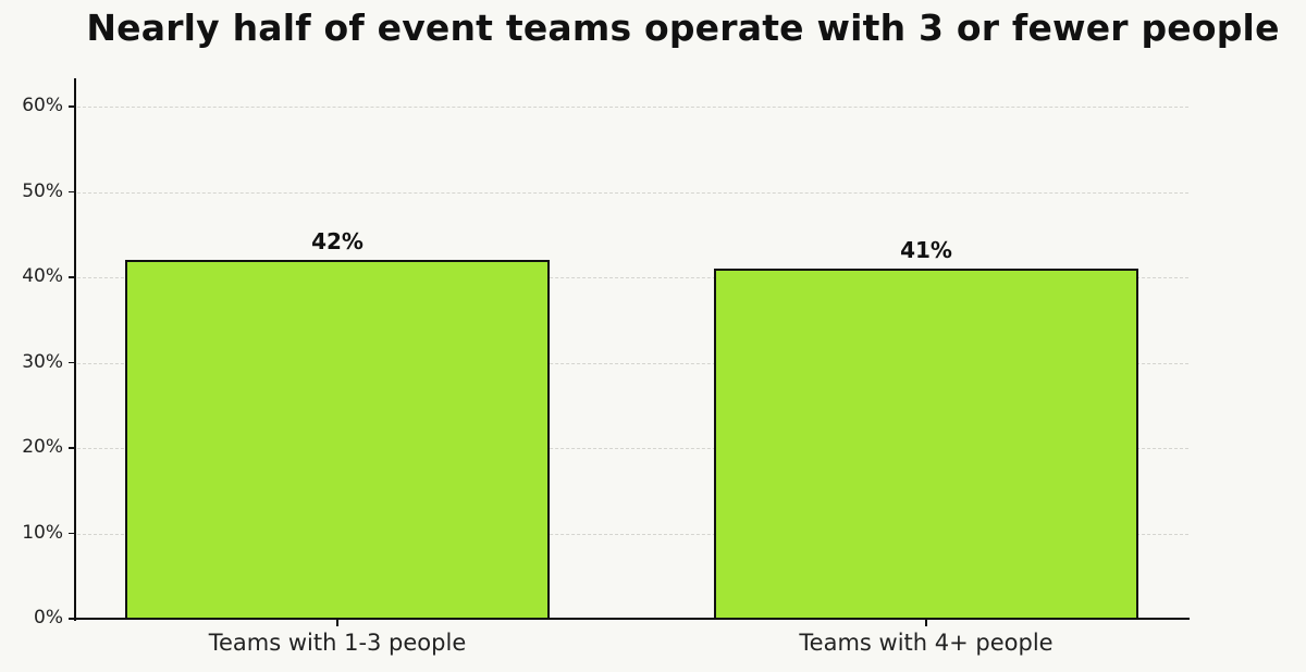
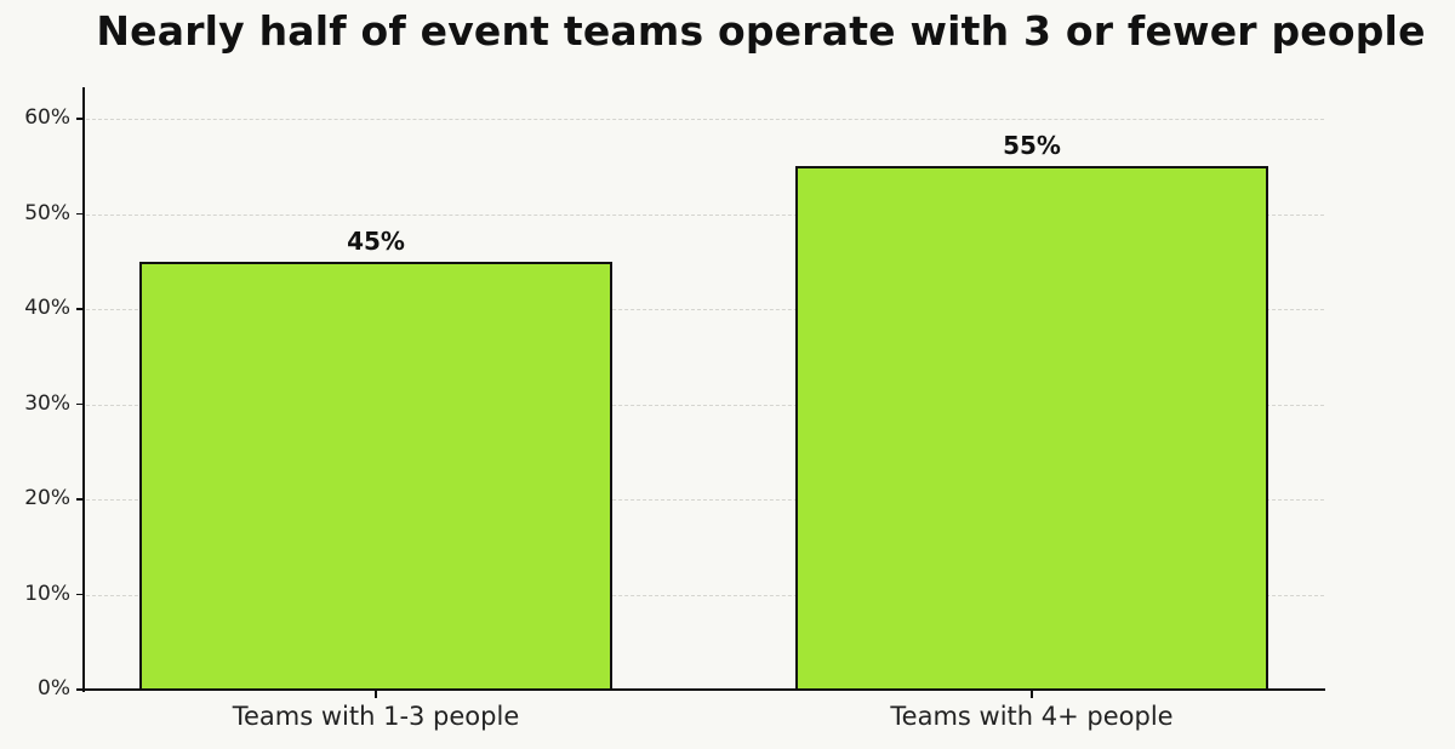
Teams with 1-3 people: 42% -> 45%
Teams with 4+ people: 41% -> 55%
